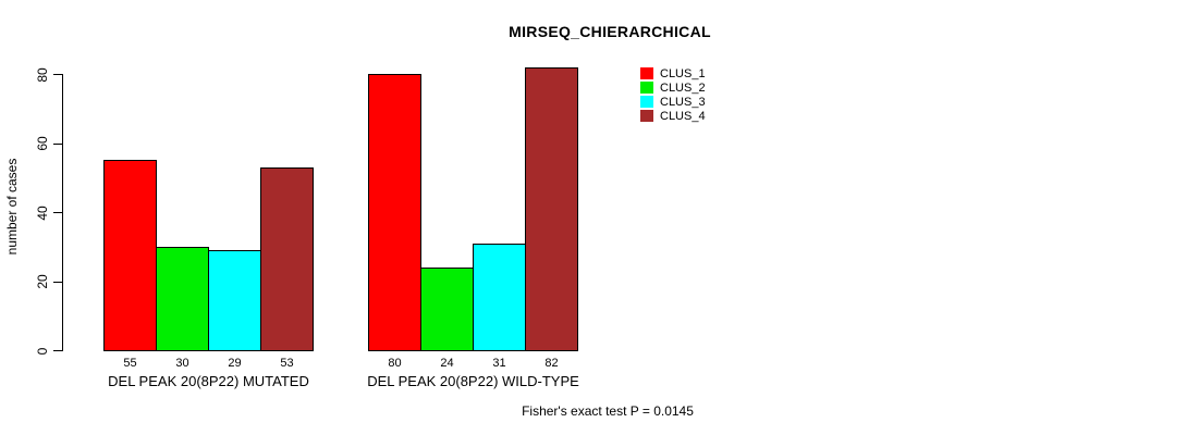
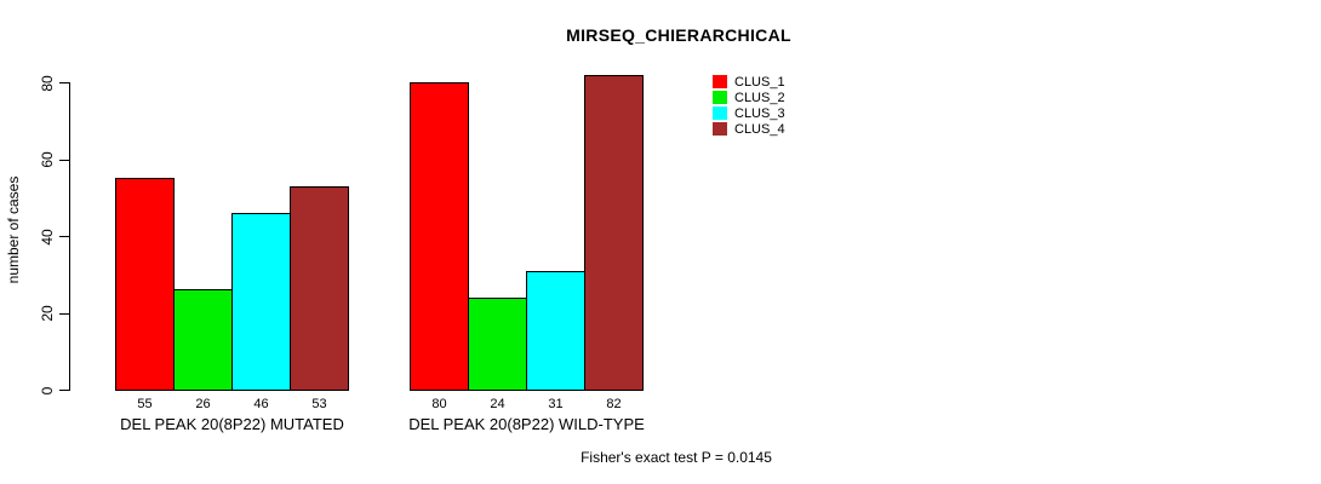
CLUS_2/DEL PEAK 20(8P22) MUTATED: 30 -> 26
CLUS_3/DEL PEAK 20(8P22) MUTATED: 29 -> 46
